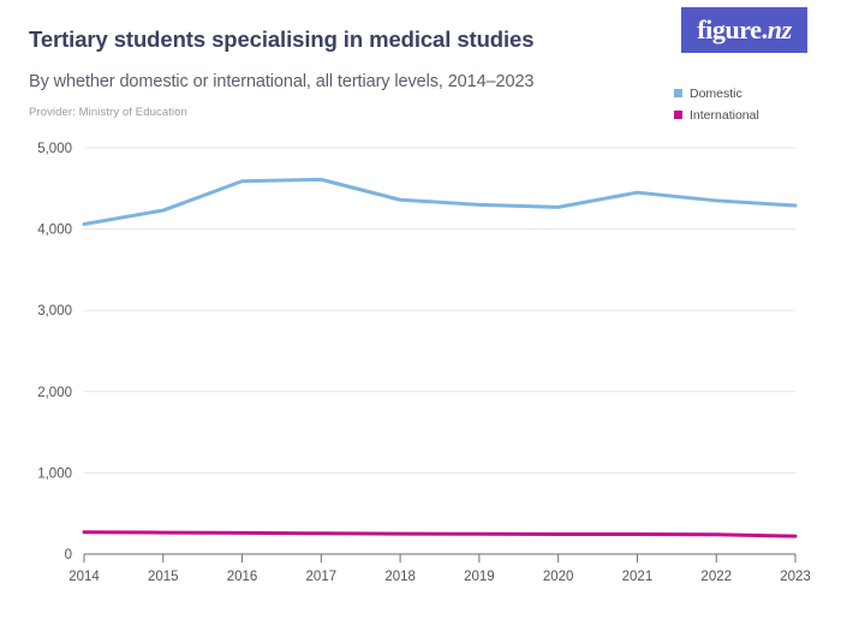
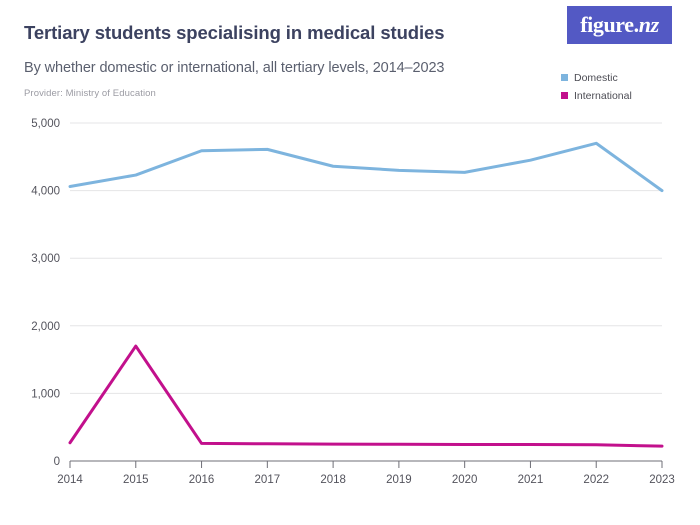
International/2015: 300 -> 1700
Domestic/2022: 4400 -> 4700
Domestic/2023: 4300 -> 4000
